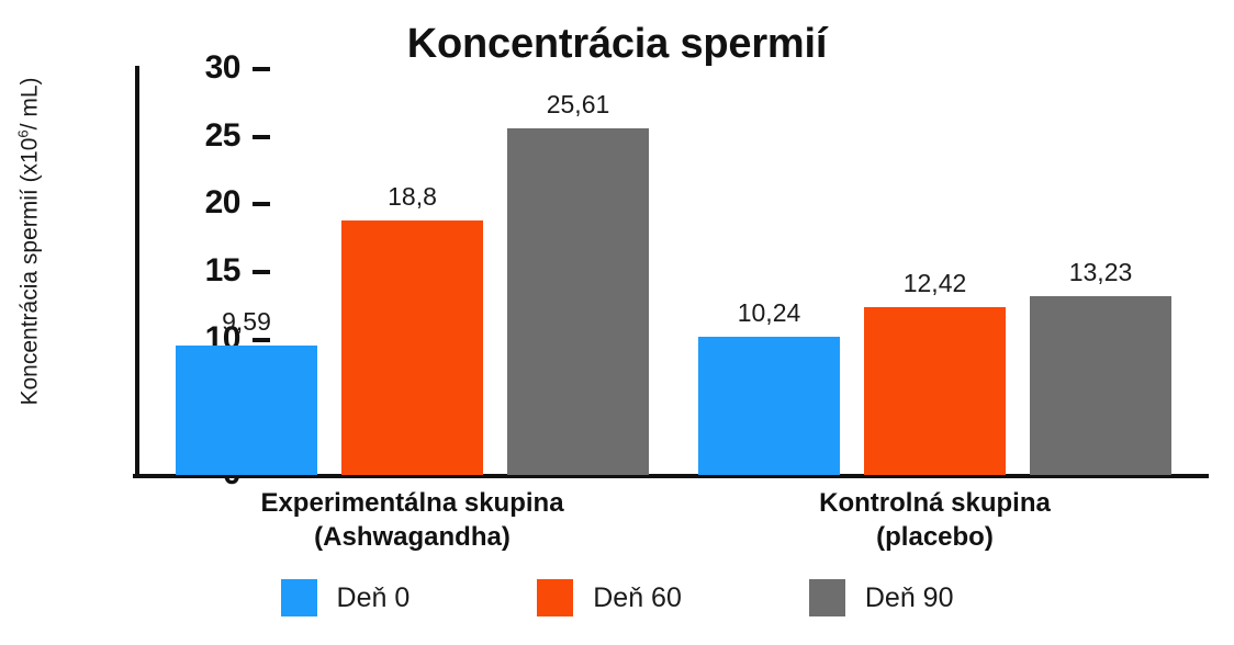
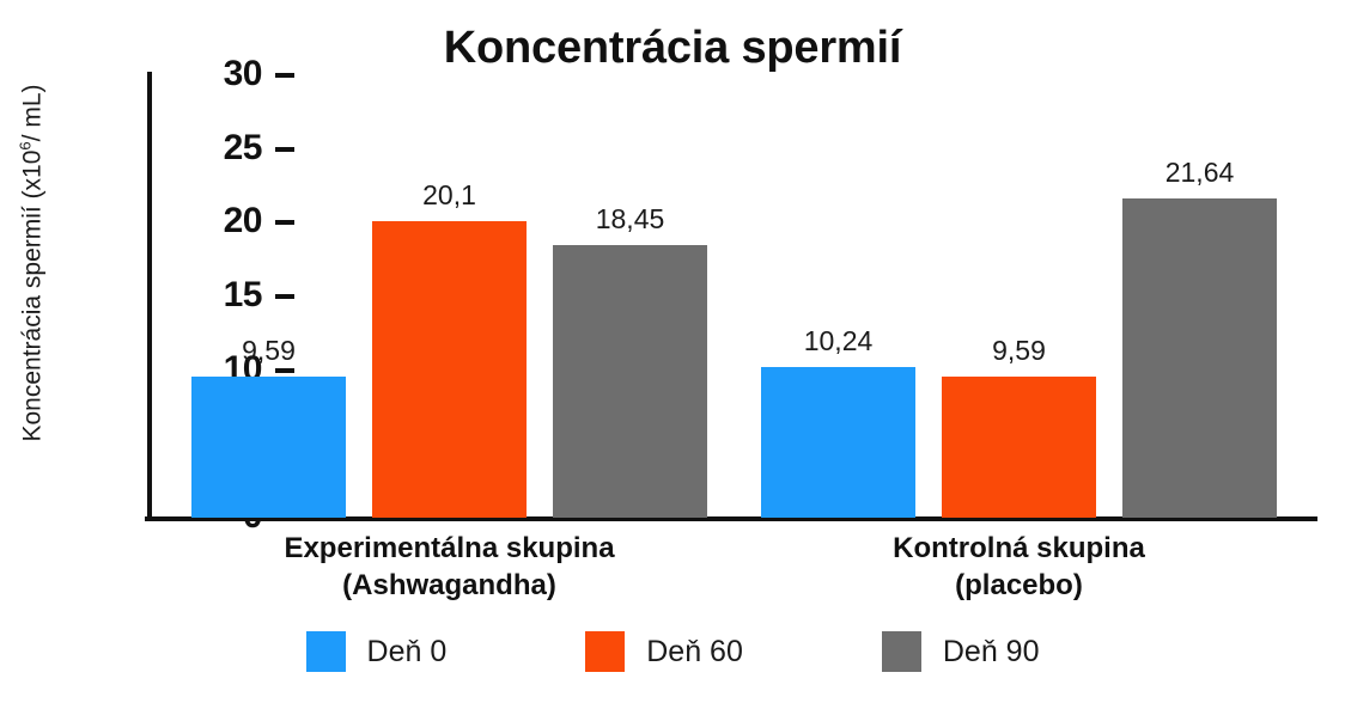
Deň 60/Experimentálna skupina (Ashwagandha): 18,8 -> 20,1
Deň 90/Experimentálna skupina (Ashwagandha): 25,61 -> 18,45
Deň 60/Kontrolná skupina (placebo): 12,42 -> 9,59
Deň 90/Kontrolná skupina (placebo): 13,23 -> 21,64
